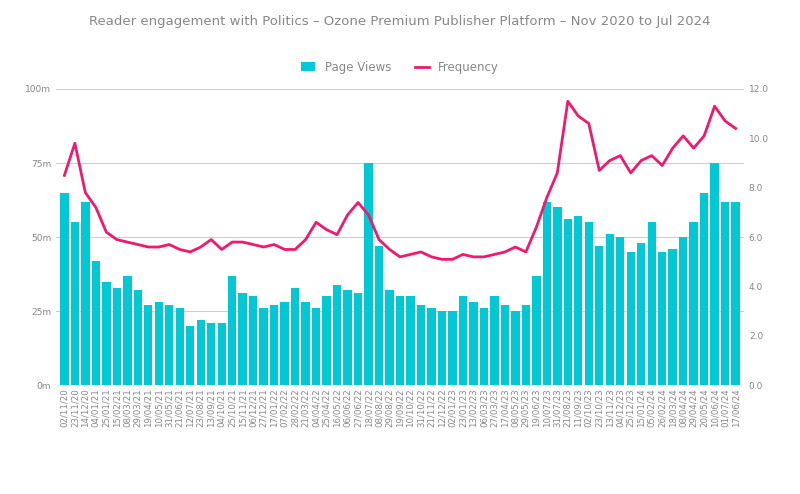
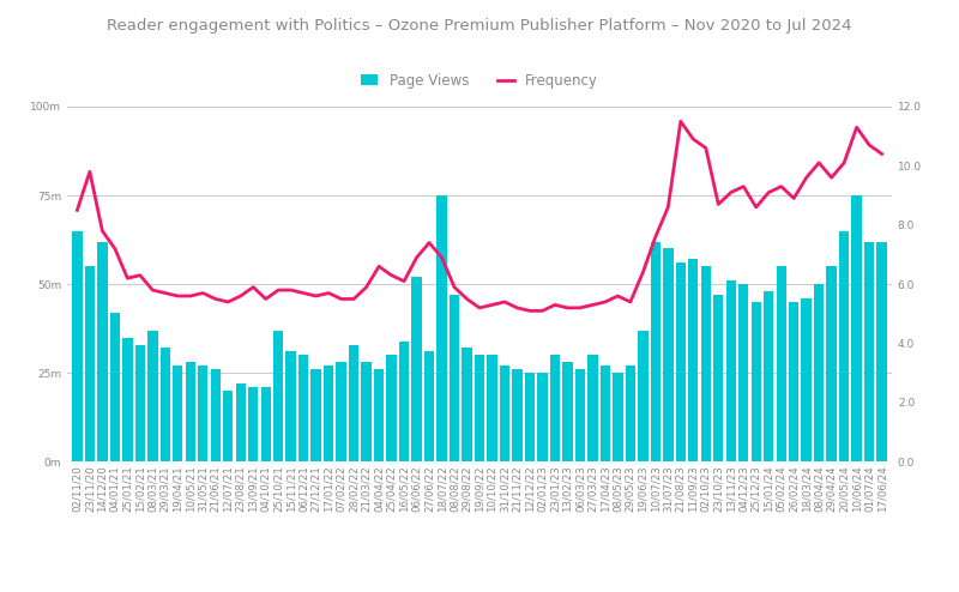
Frequency/15/02/21: 5.9 -> 6.3
Page Views/06/06/22: 32m -> 52m
